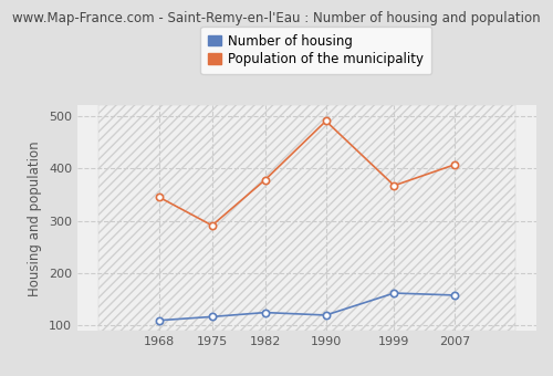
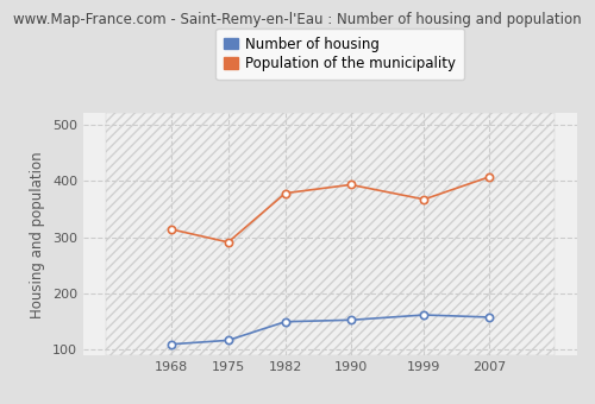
Population of the municipality/1968: 345 -> 314
Number of housing/1982: 125 -> 150
Number of housing/1990: 120 -> 153
Population of the municipality/1990: 490 -> 393
